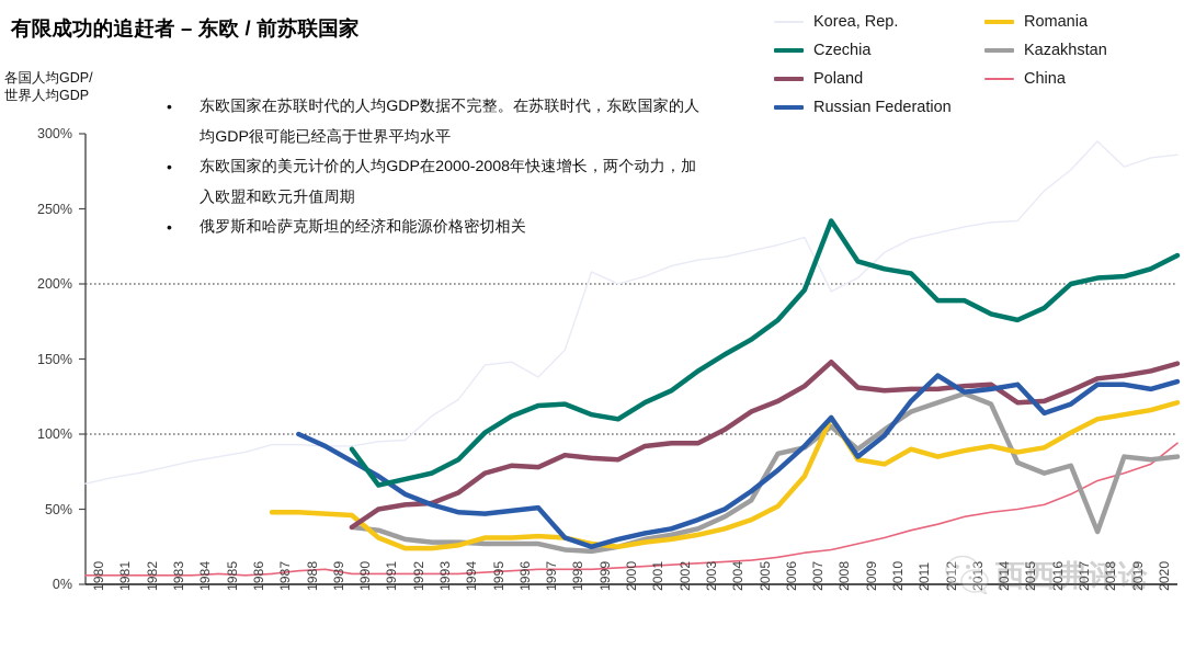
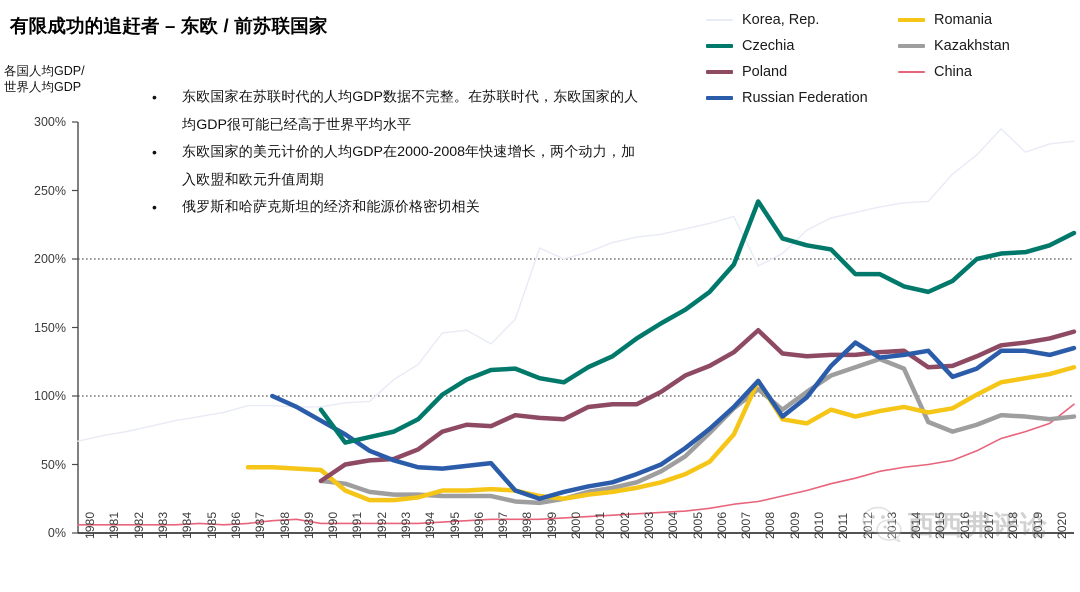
Kazakhstan/2006: 87% -> 73%
Kazakhstan/2018: 35% -> 86%
